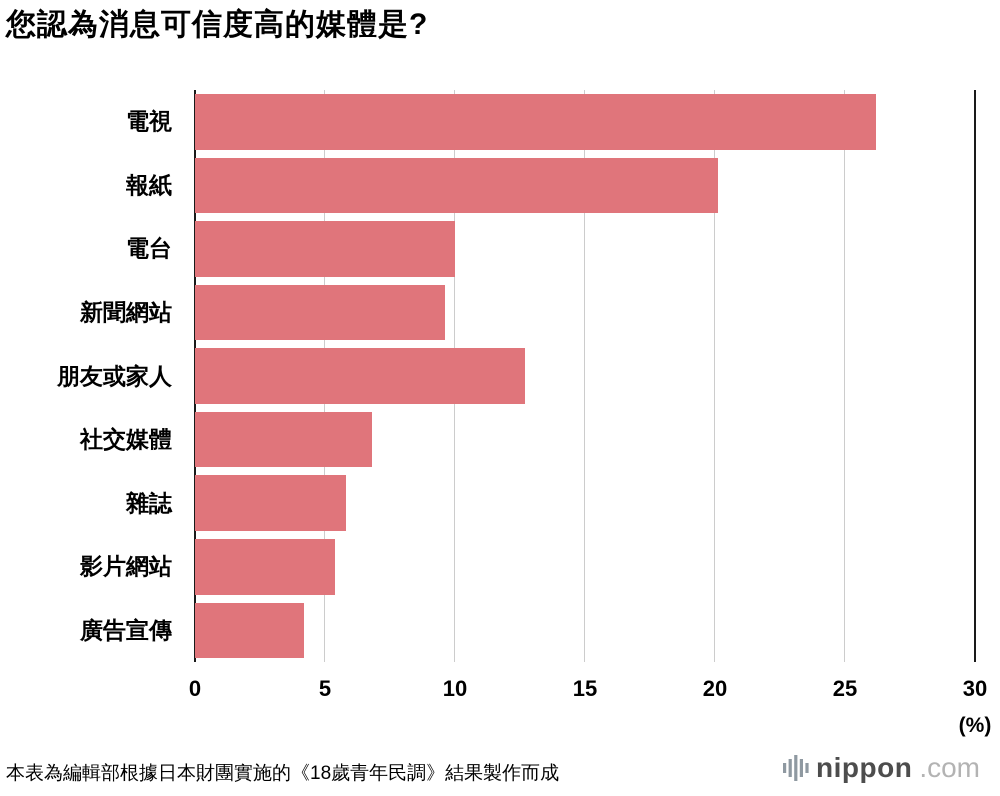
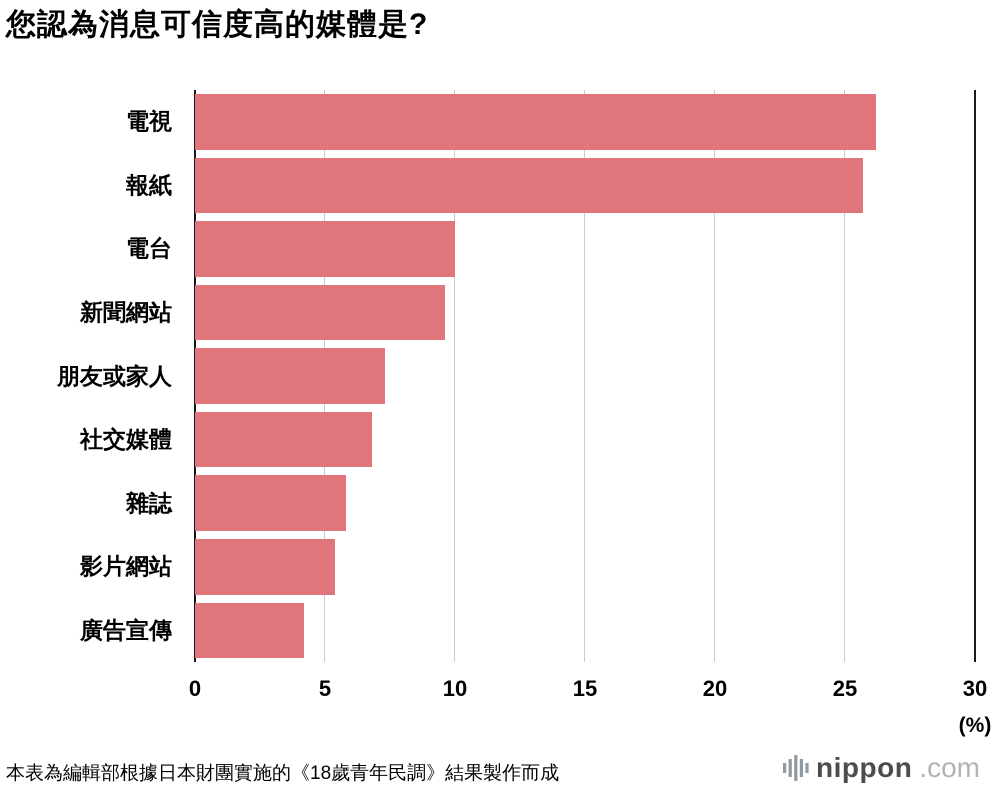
報紙: 20.1 -> 25.7
朋友或家人: 12.7 -> 7.3
